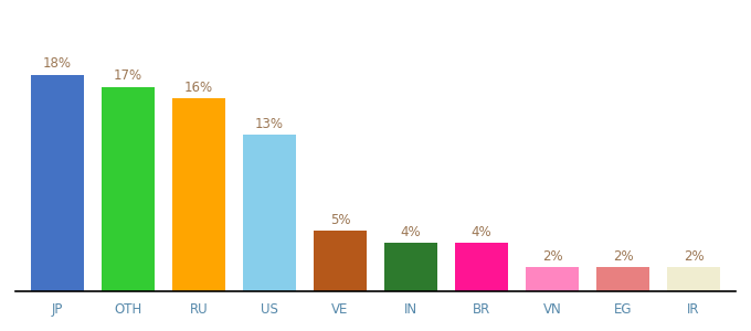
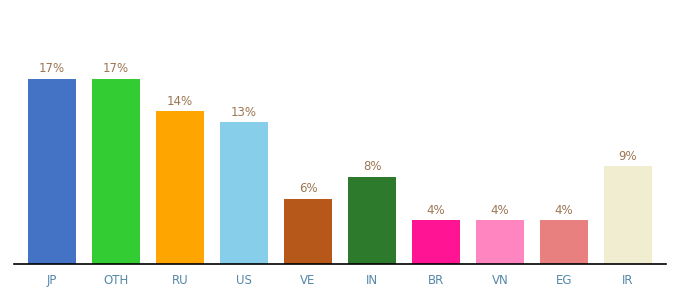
JP: 18% -> 17%
RU: 16% -> 14%
VE: 5% -> 6%
IN: 4% -> 8%
VN: 2% -> 4%
EG: 2% -> 4%
IR: 2% -> 9%
